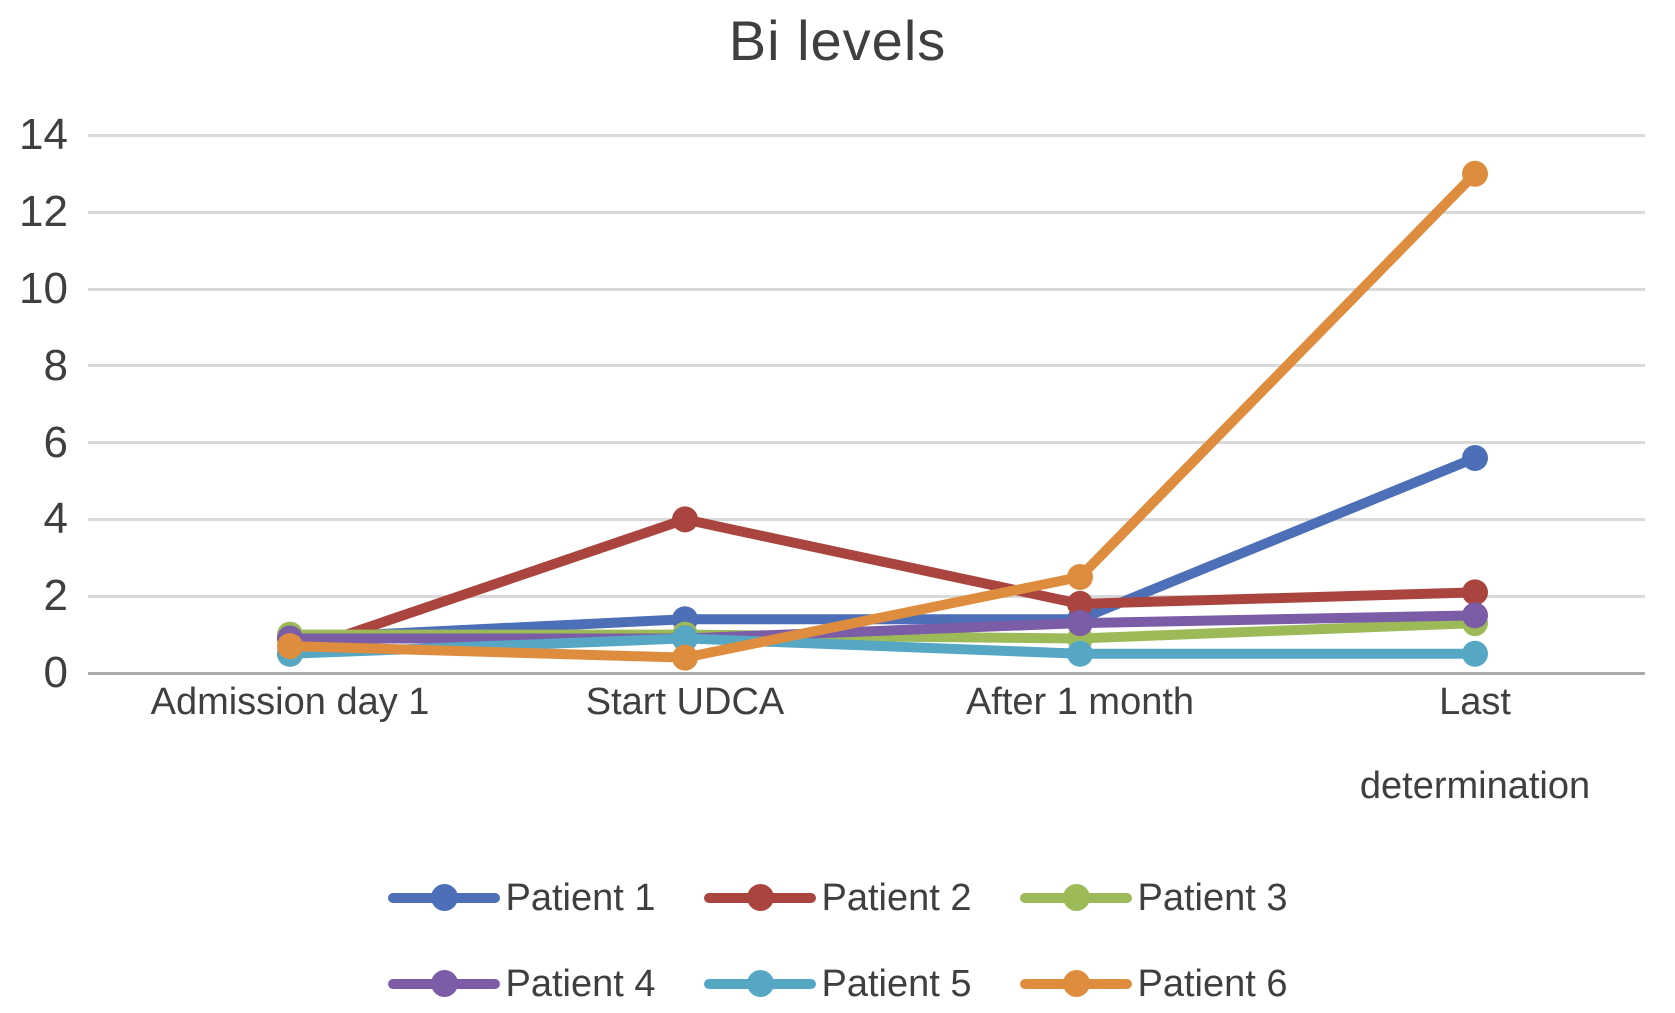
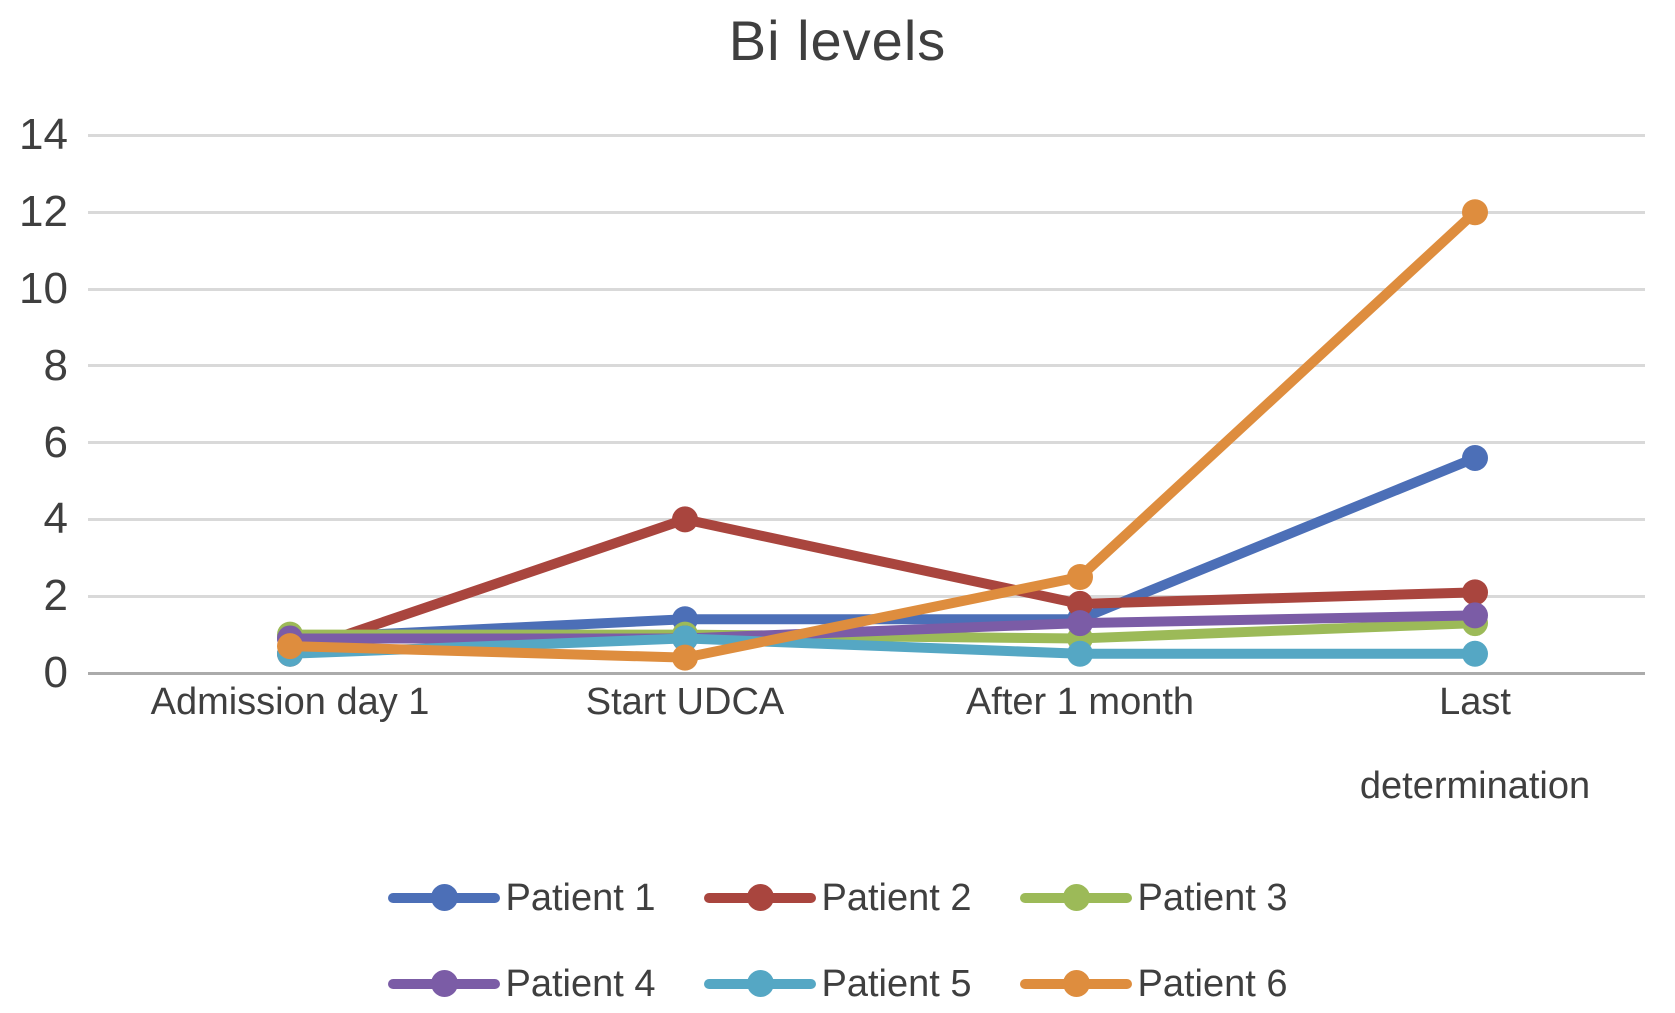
Patient 6/Last determination: 13.0 -> 12.0
